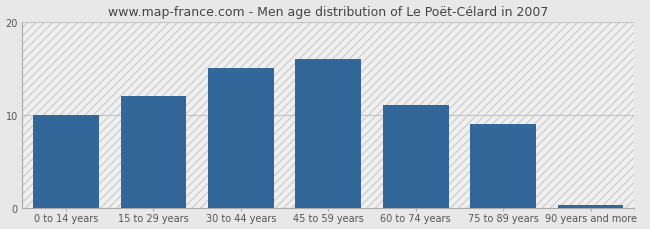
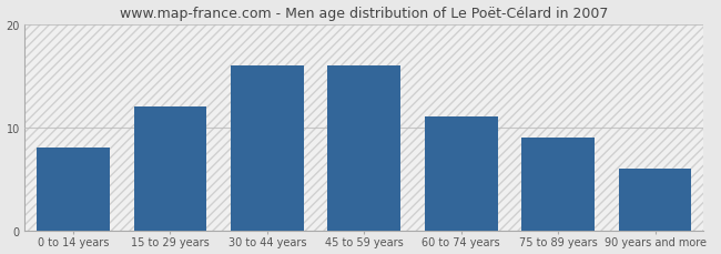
0 to 14 years: 10.0 -> 8.0
30 to 44 years: 15.0 -> 16.0
90 years and more: 0.3 -> 6.0
